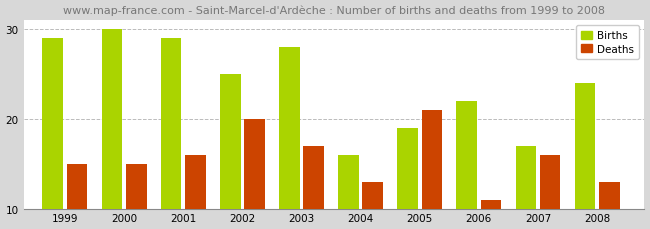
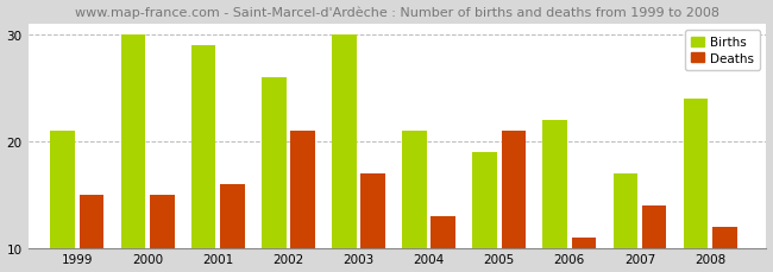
Births/1999: 29 -> 21
Births/2002: 25 -> 26
Deaths/2002: 20 -> 21
Births/2003: 28 -> 30
Births/2004: 16 -> 21
Deaths/2007: 16 -> 14
Deaths/2008: 13 -> 12
